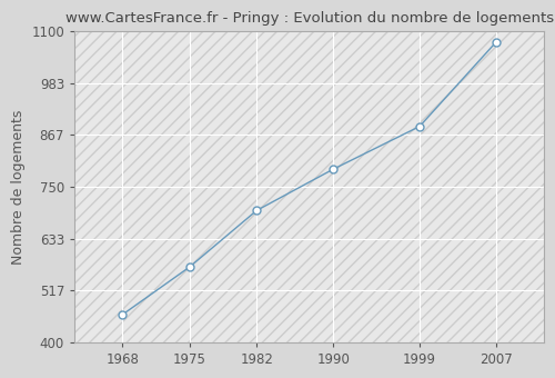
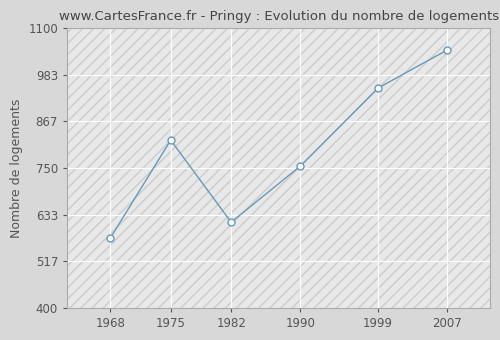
1968: 463 -> 575
1975: 570 -> 820
1982: 697 -> 615
1990: 790 -> 755
1999: 886 -> 950
2007: 1076 -> 1045
